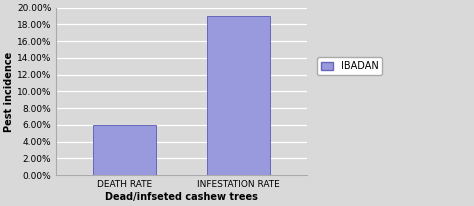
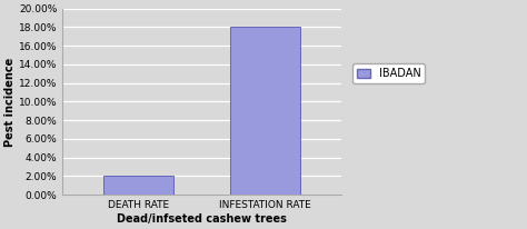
DEATH RATE: 6% -> 2%
INFESTATION RATE: 19% -> 18%
